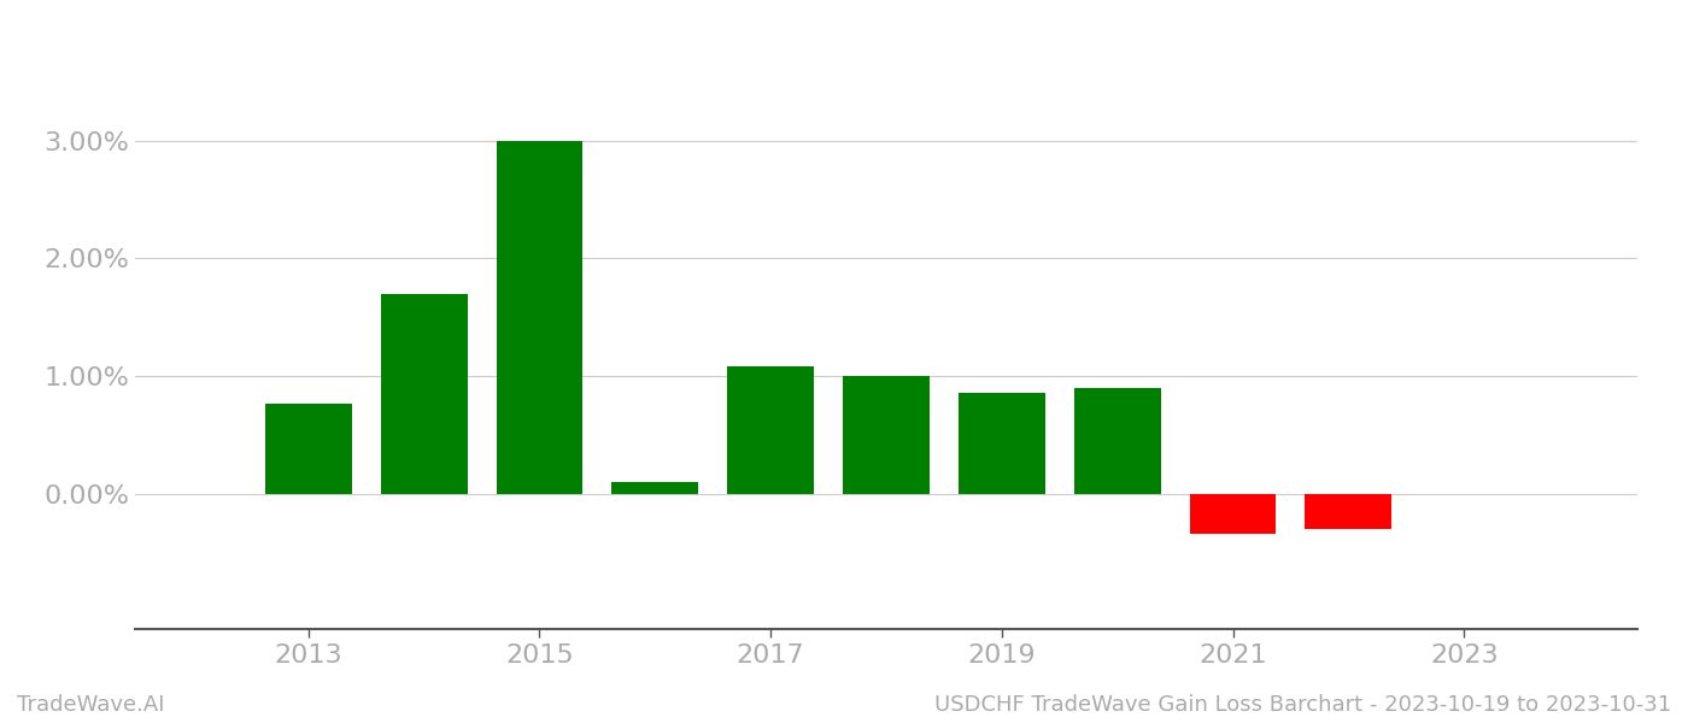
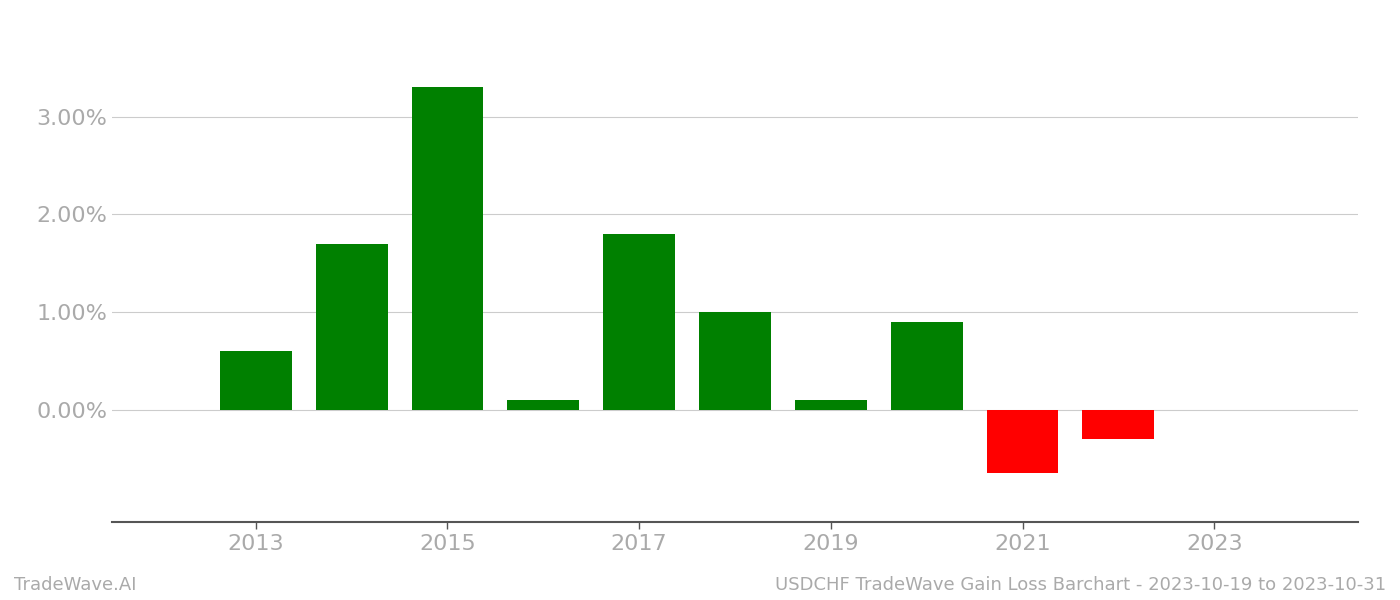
2013: 0.76% -> 0.60%
2015: 3.00% -> 3.30%
2017: 1.08% -> 1.80%
2019: 0.86% -> 0.10%
2021: -0.34% -> -0.65%
